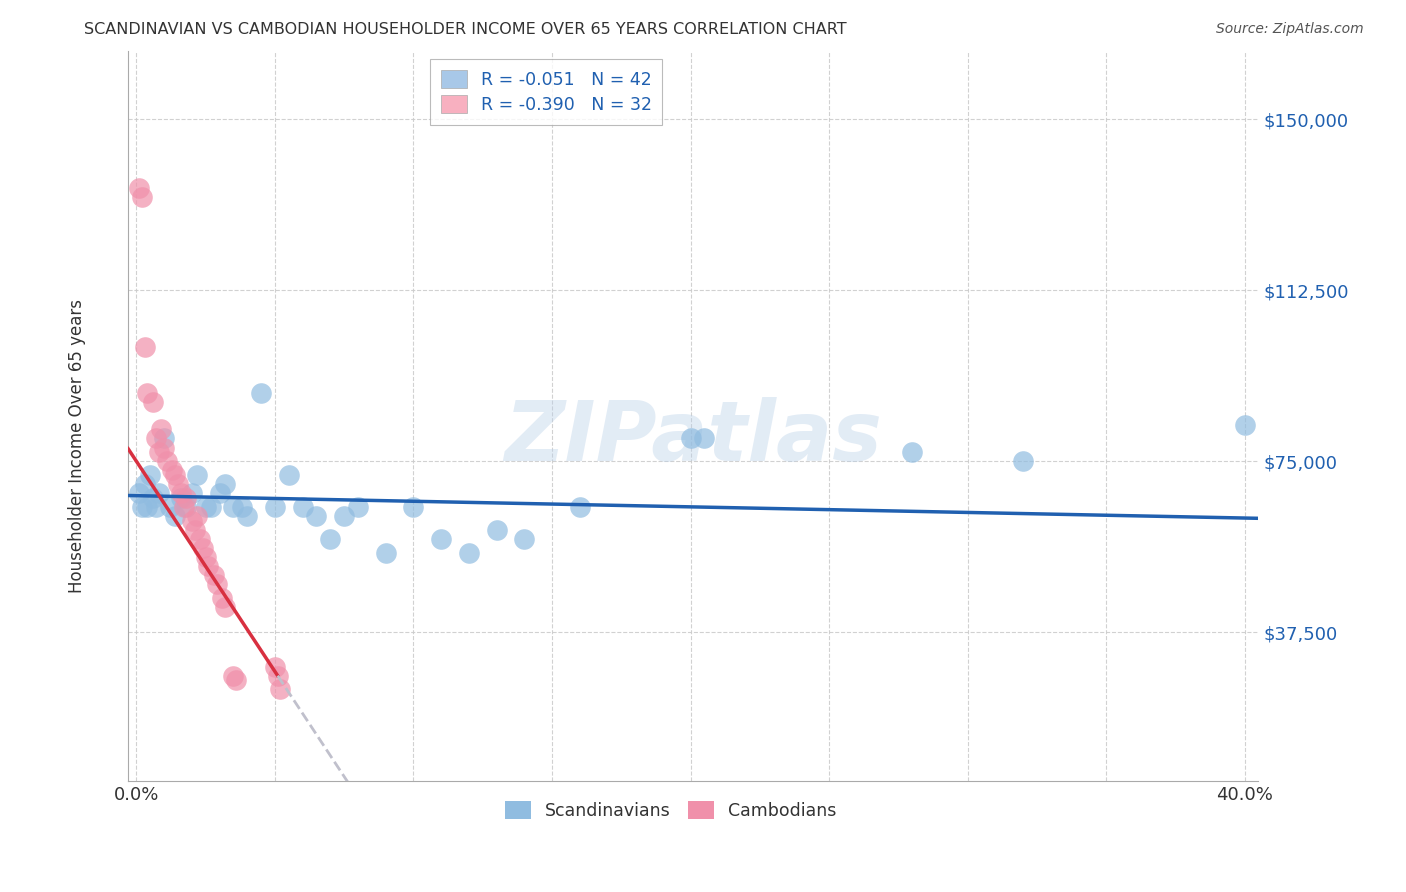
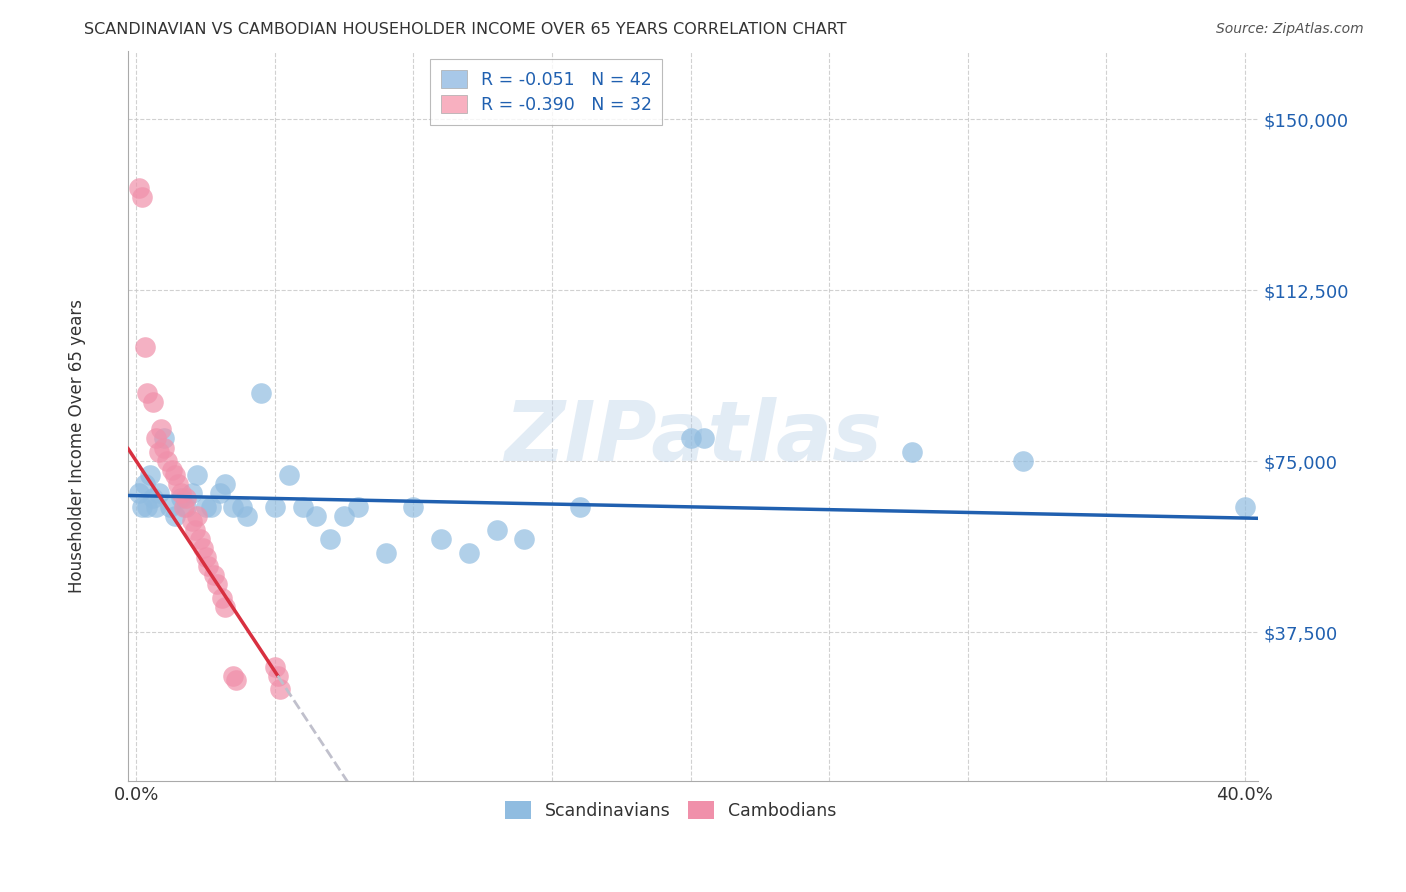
Scandinavians/40.0%: $83,000 -> $65,000
